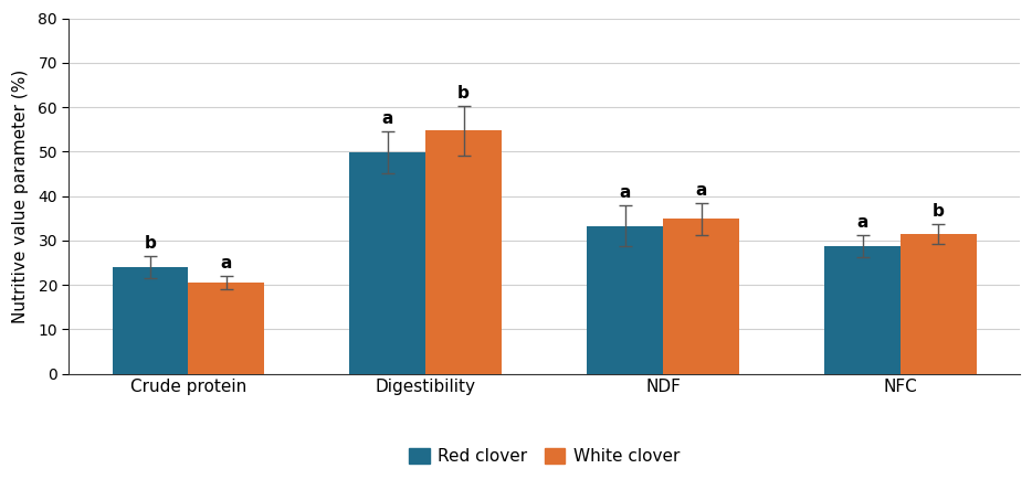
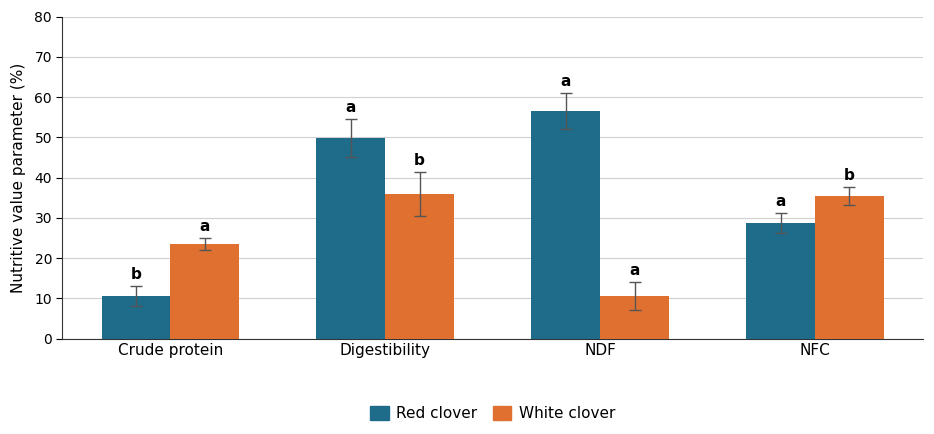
Red clover/Crude protein: 24.0 -> 10.5
White clover/Crude protein: 20.4 -> 23.5
White clover/Digestibility: 54.7 -> 36.0
Red clover/NDF: 33.3 -> 56.5
White clover/NDF: 34.8 -> 10.5
White clover/NFC: 31.5 -> 35.5
